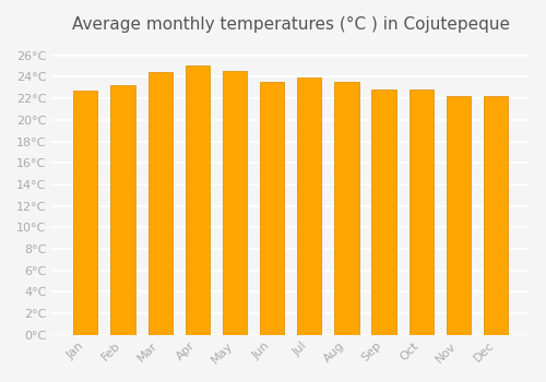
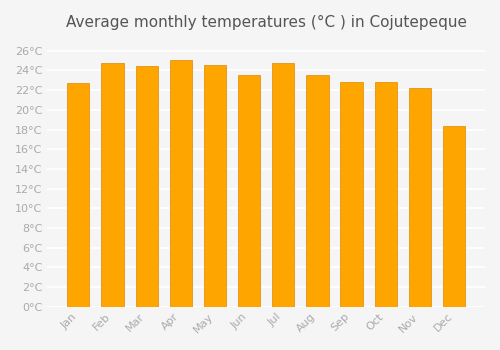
Feb: 23.2°C -> 24.8°C
Jul: 23.9°C -> 24.8°C
Dec: 22.2°C -> 18.4°C
